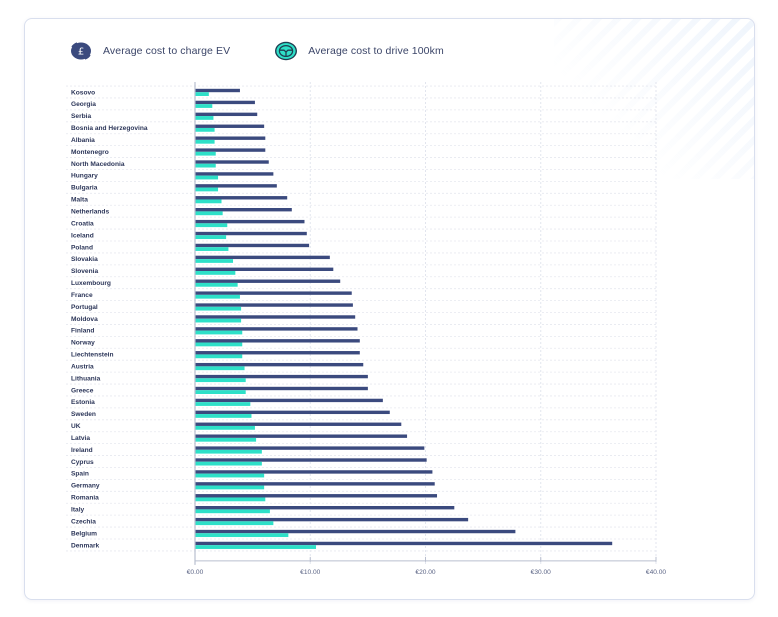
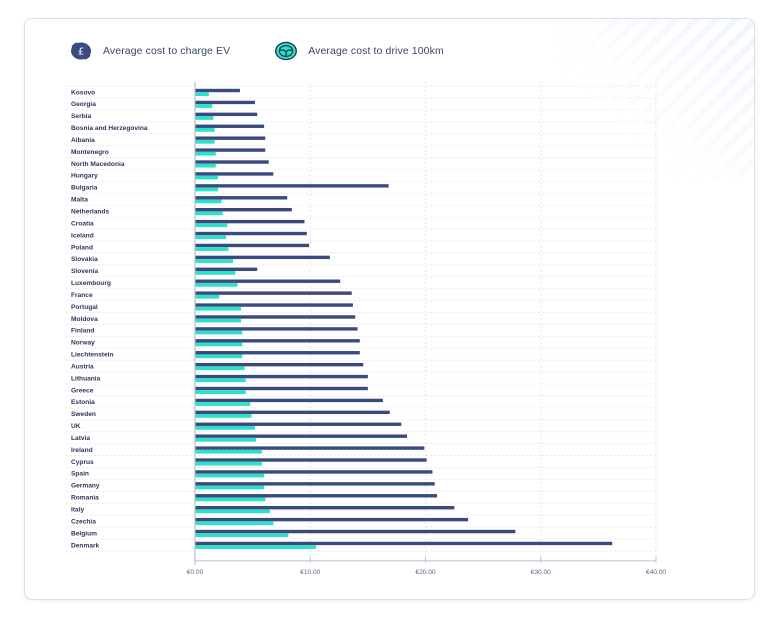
Average cost to charge EV/Bulgaria: €7.1 -> €16.8
Average cost to charge EV/Slovenia: €12.0 -> €5.4
Average cost to drive 100km/France: €3.9 -> €2.1
